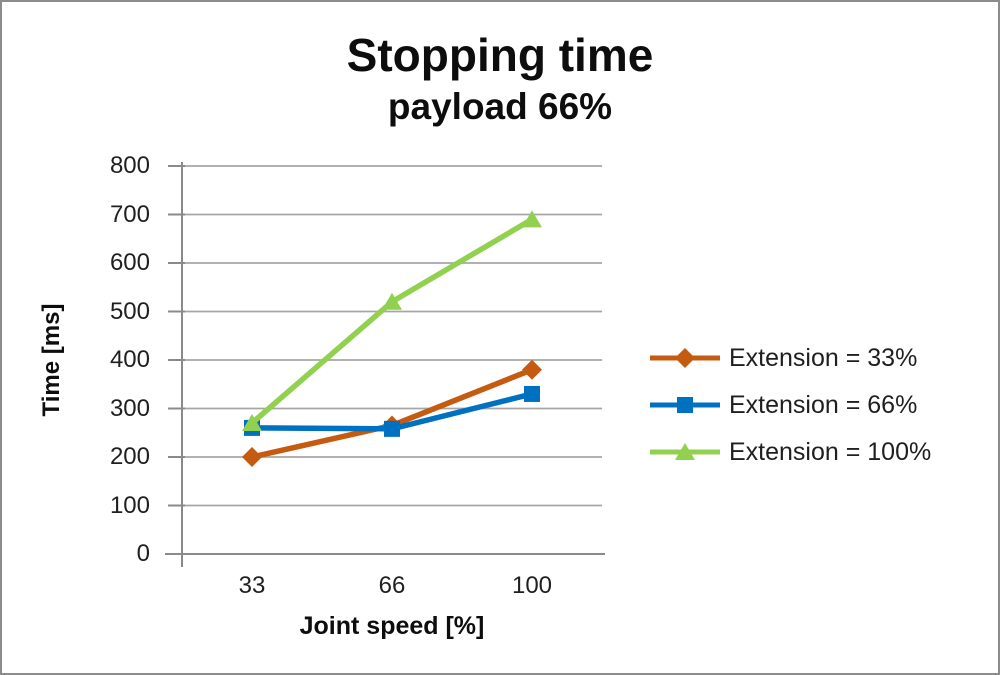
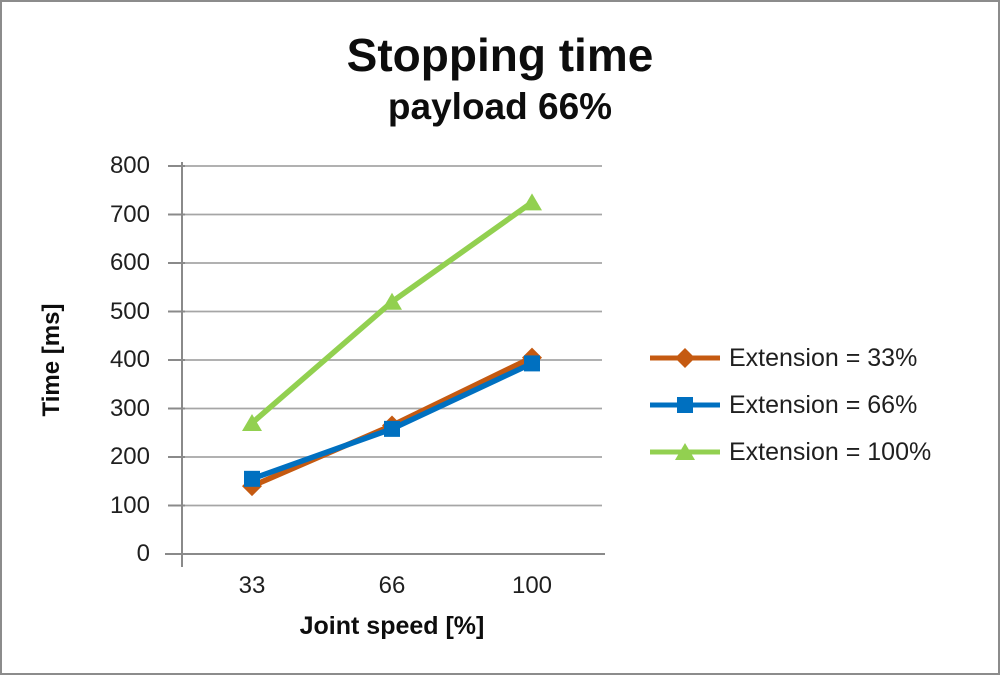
Extension = 33%/33: 200 -> 140
Extension = 66%/33: 260 -> 160
Extension = 33%/100: 380 -> 400
Extension = 66%/100: 330 -> 390
Extension = 100%/100: 690 -> 720
